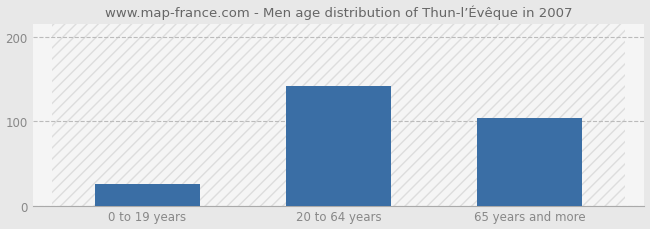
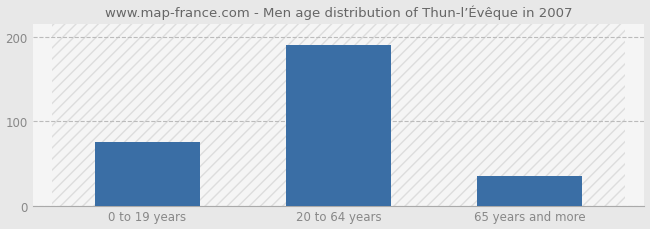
0 to 19 years: 26 -> 75
20 to 64 years: 142 -> 191
65 years and more: 104 -> 35
